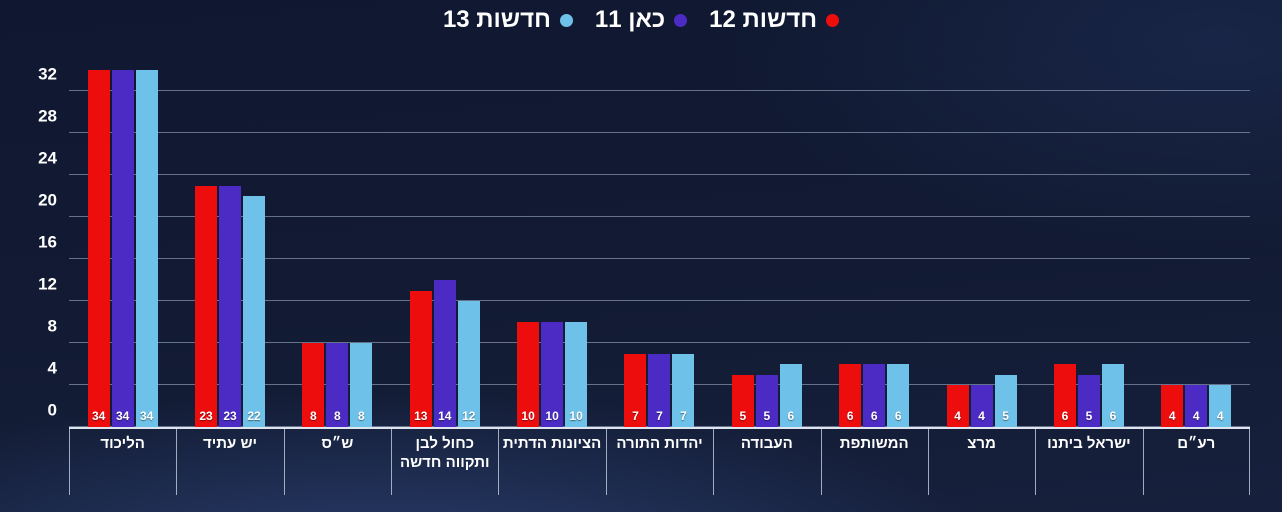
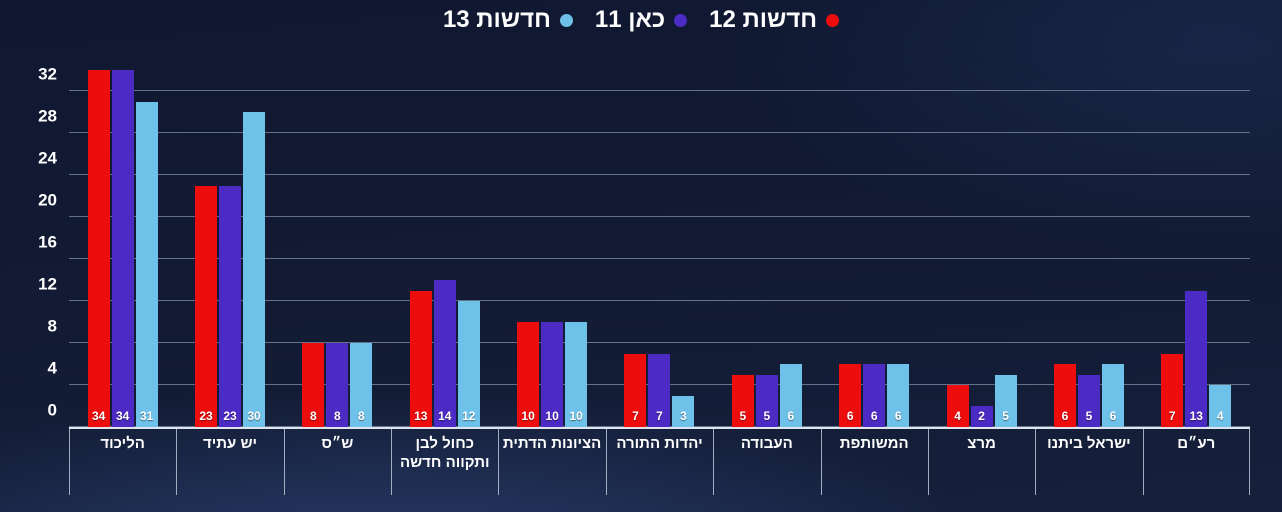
חדשות 13/הליכוד: 34 -> 31
חדשות 13/יש עתיד: 22 -> 30
חדשות 13/יהדות התורה: 7 -> 3
כאן 11/מרצ: 4 -> 2
חדשות 12/רע״ם: 4 -> 7
כאן 11/רע״ם: 4 -> 13
